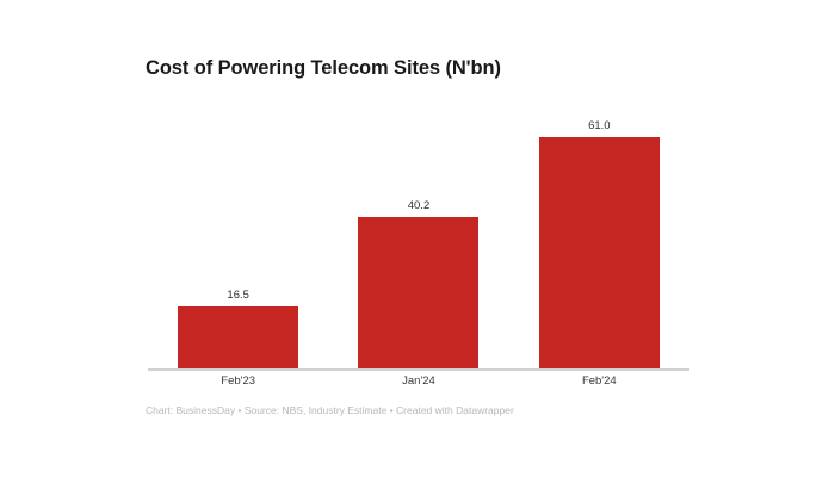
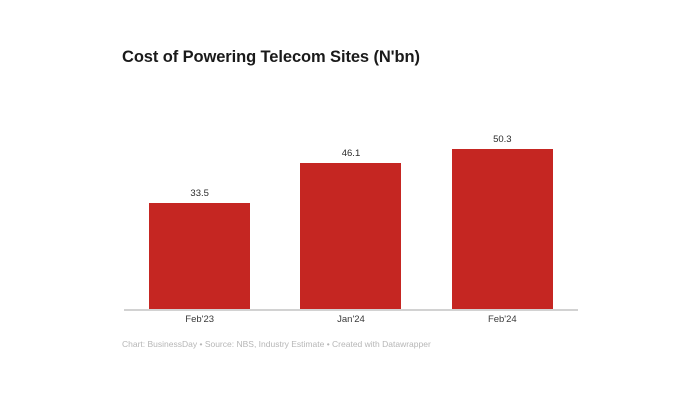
Feb'23: 16.5 -> 33.5
Jan'24: 40.2 -> 46.1
Feb'24: 61.0 -> 50.3
